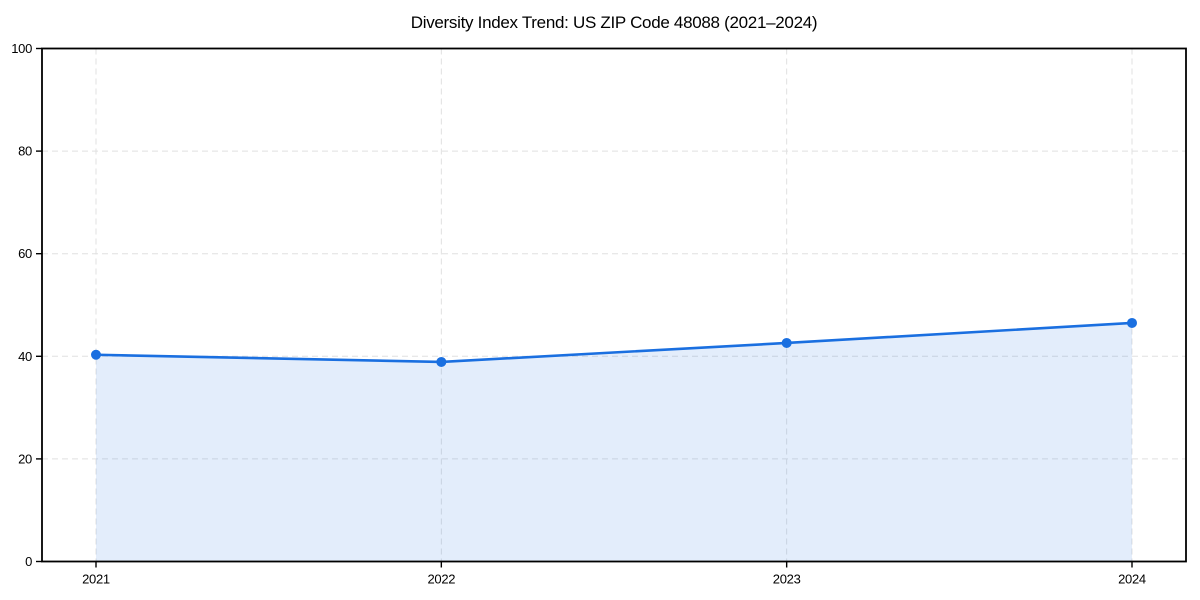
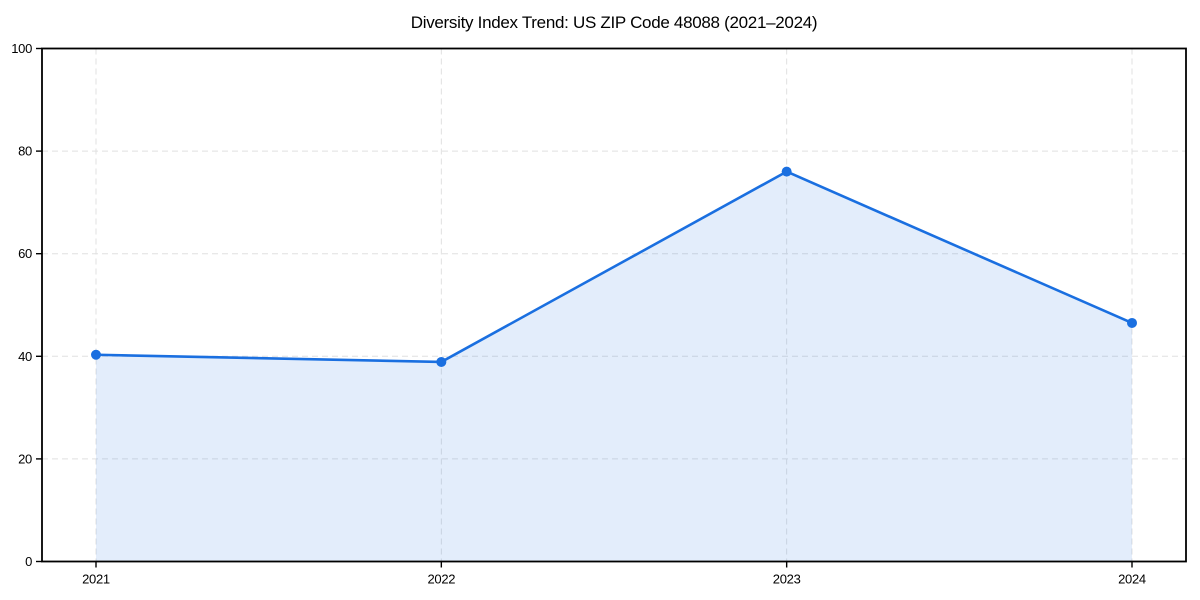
2023: 43 -> 76
